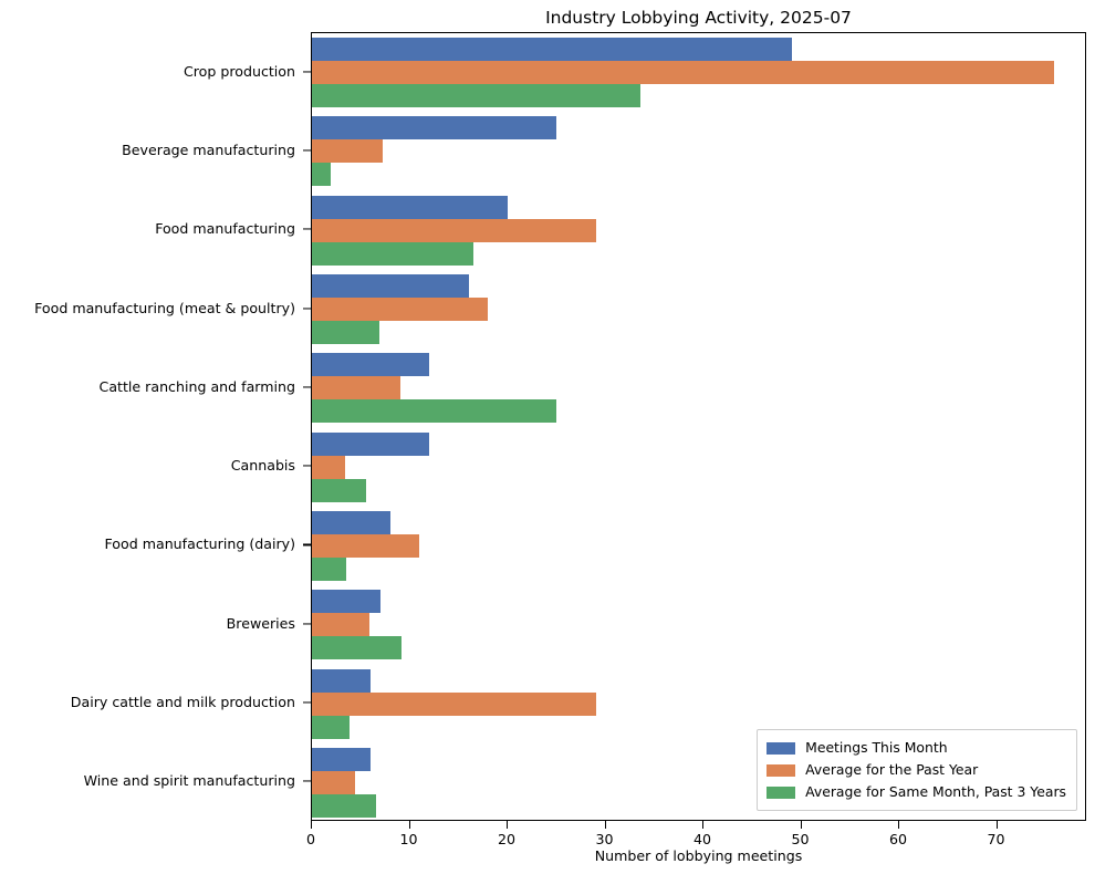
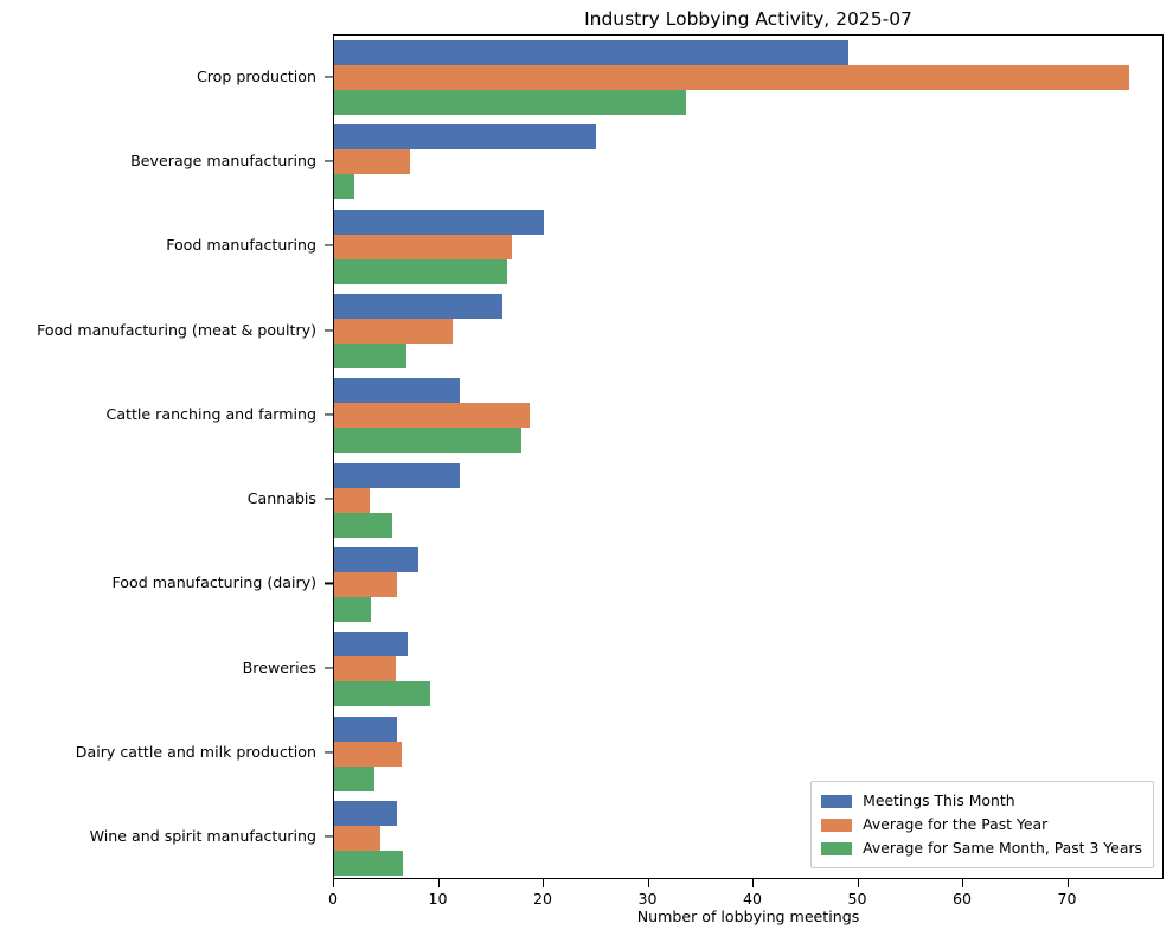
Average for the Past Year/Food manufacturing: 29 -> 17
Average for the Past Year/Food manufacturing (meat & poultry): 18 -> 11
Average for the Past Year/Cattle ranching and farming: 9 -> 19
Average for Same Month, Past 3 Years/Cattle ranching and farming: 25 -> 18
Average for the Past Year/Food manufacturing (dairy): 11 -> 6
Average for the Past Year/Dairy cattle and milk production: 29 -> 6
